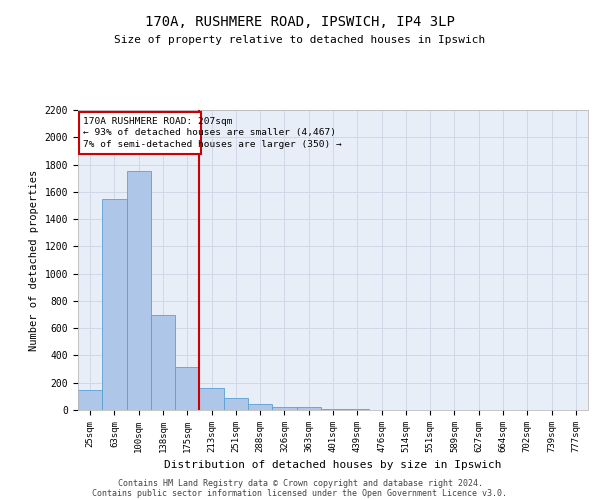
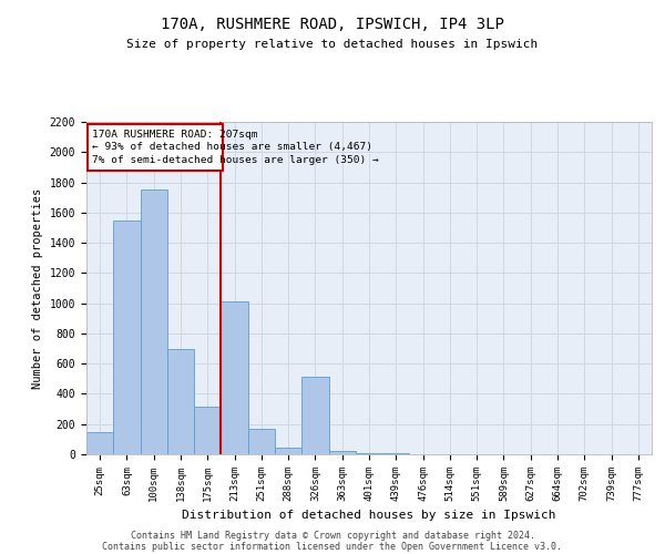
213sqm: 160 -> 1010
251sqm: 90 -> 170
326sqm: 20 -> 510
